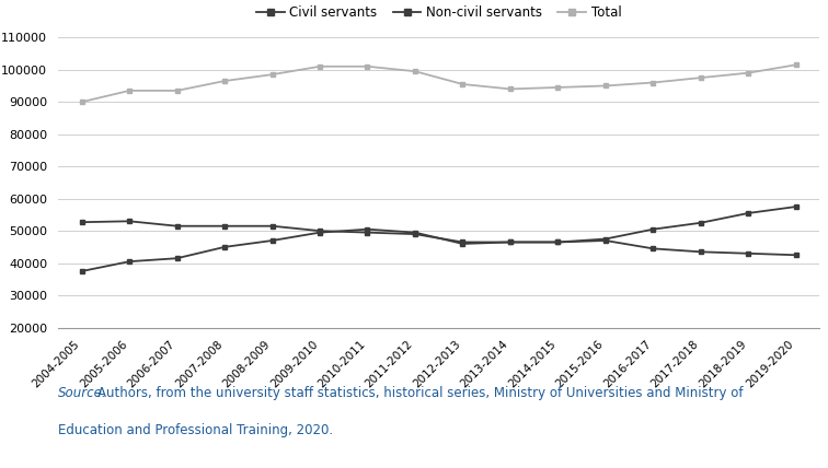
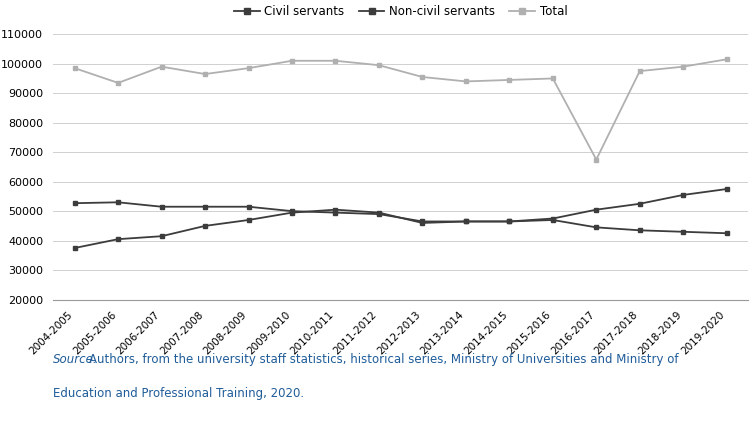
Total/2004-2005: 90000 -> 98500
Total/2006-2007: 93500 -> 99000
Total/2016-2017: 96000 -> 67500
